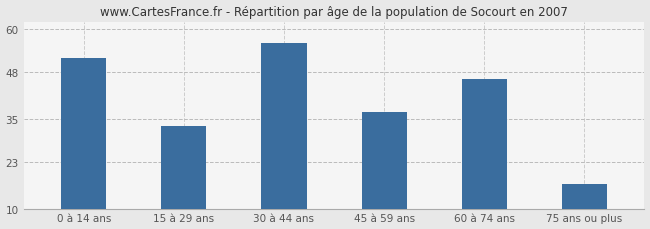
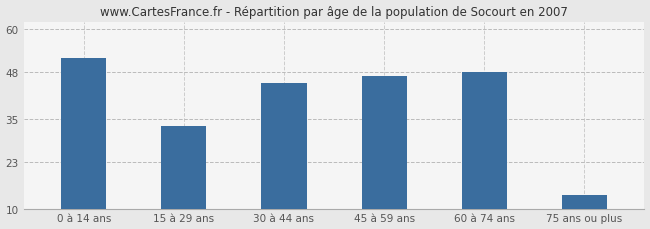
30 à 44 ans: 56 -> 45
45 à 59 ans: 37 -> 47
60 à 74 ans: 46 -> 48
75 ans ou plus: 17 -> 14
